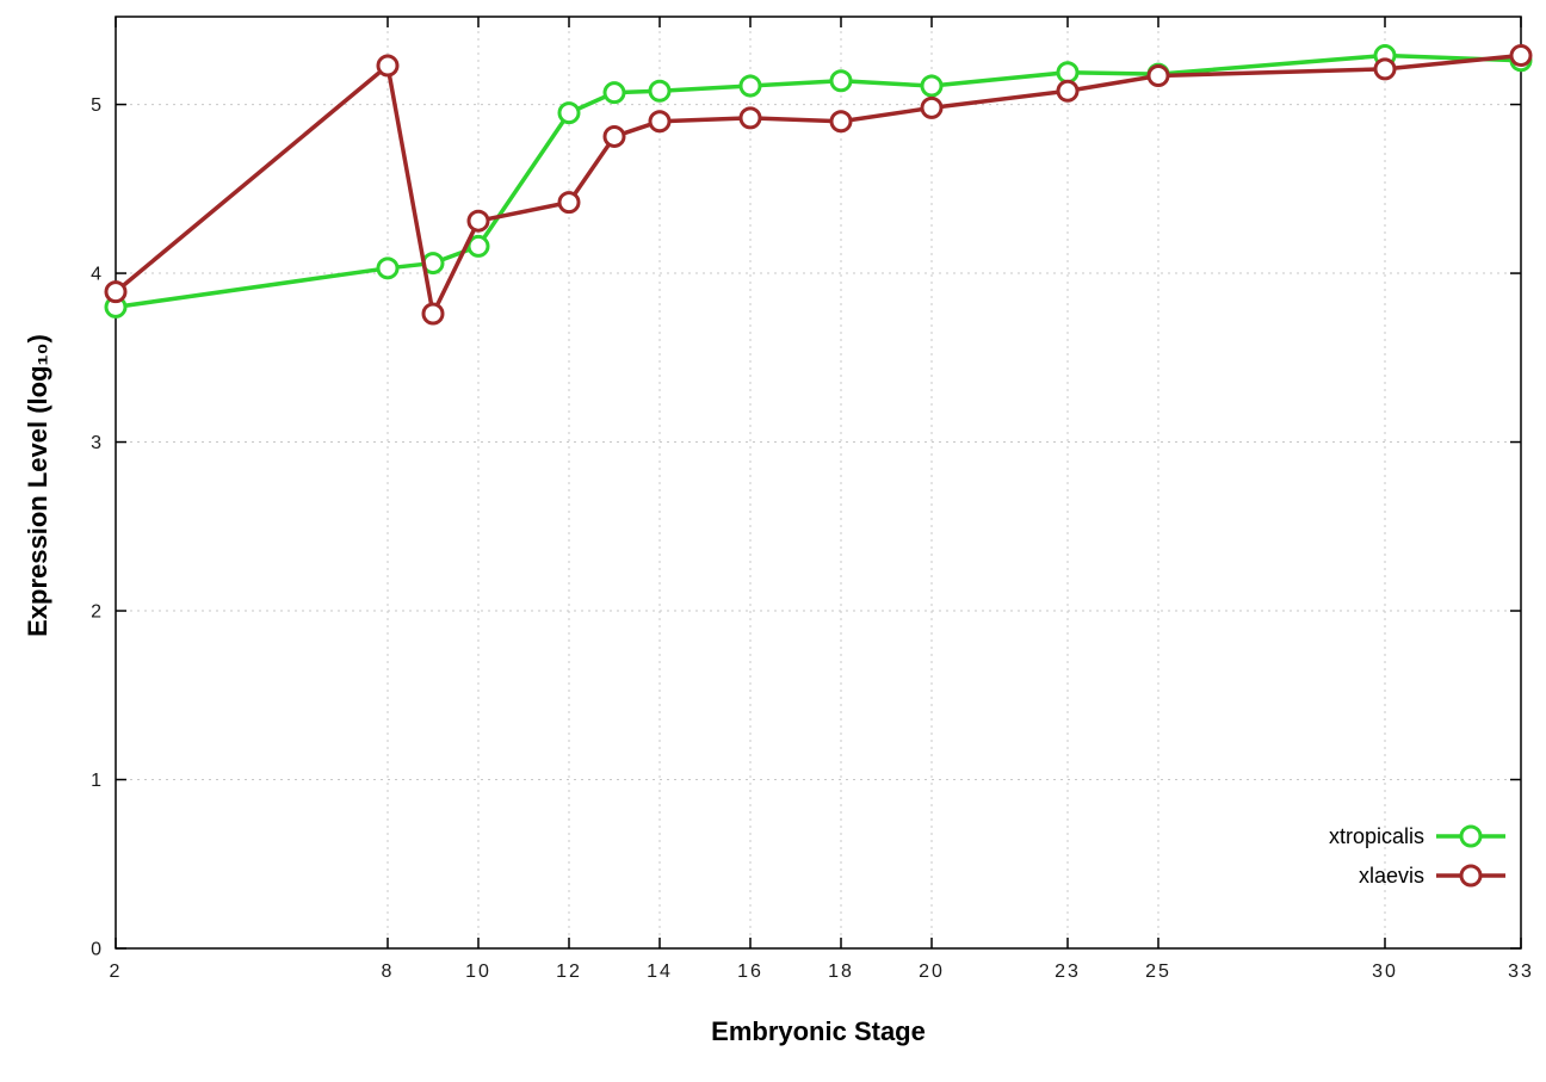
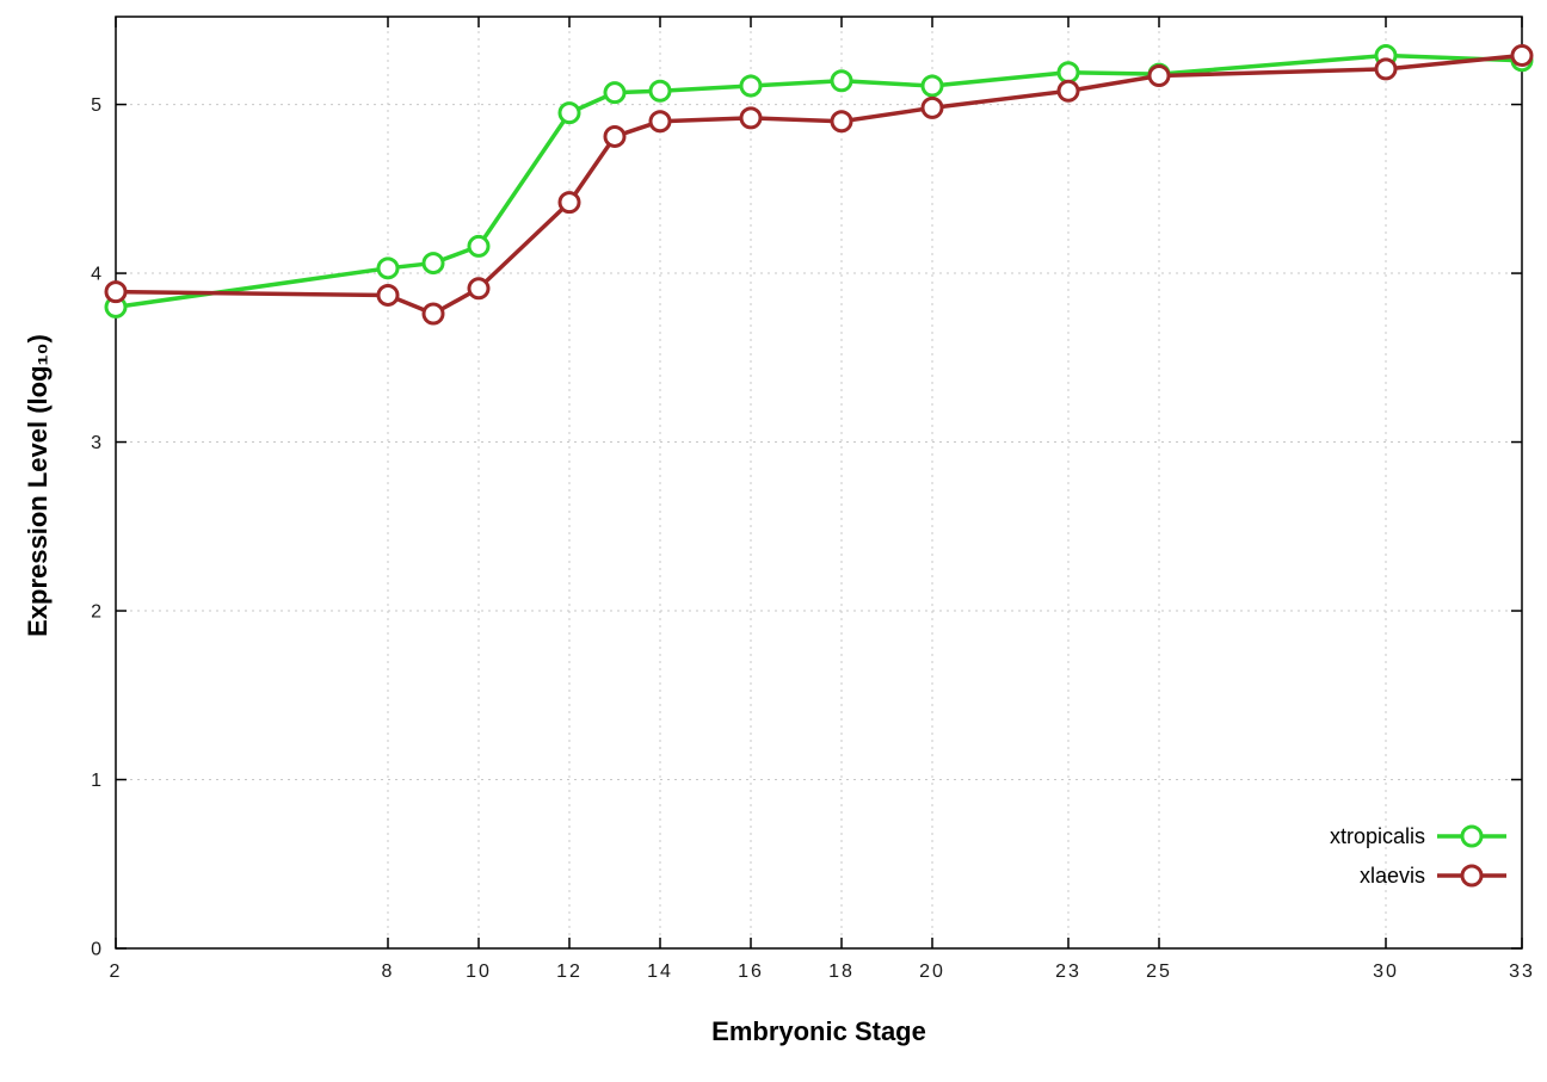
xlaevis/8: 5.23 -> 3.87
xlaevis/10: 4.31 -> 3.91
